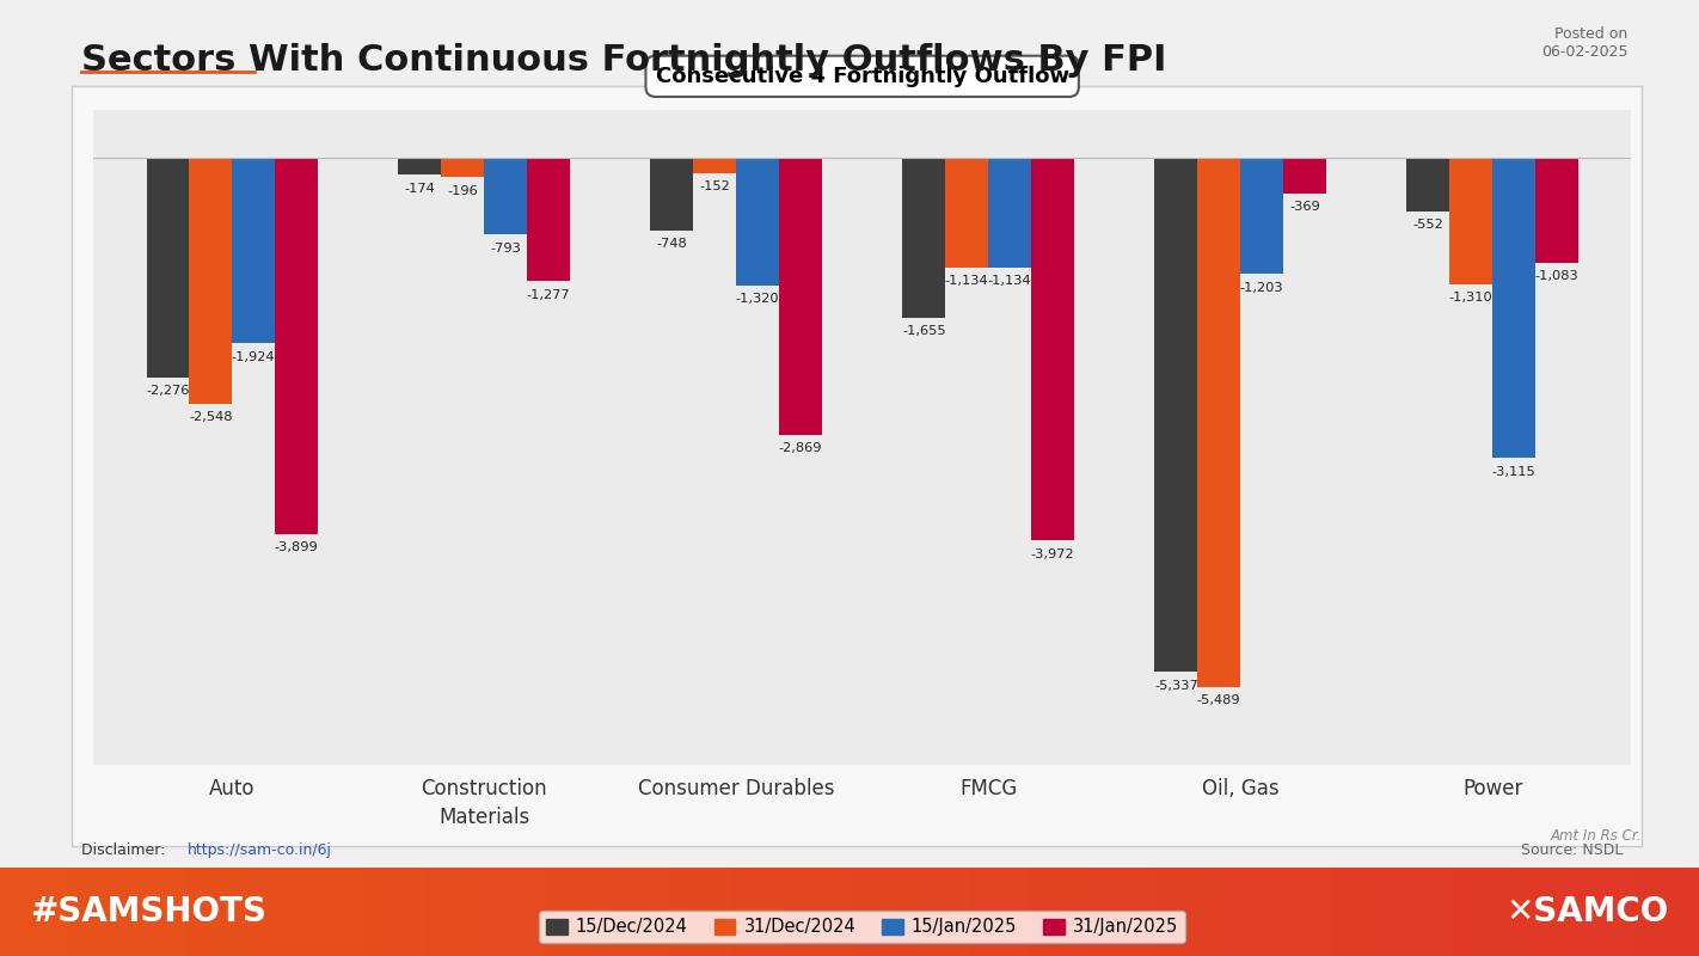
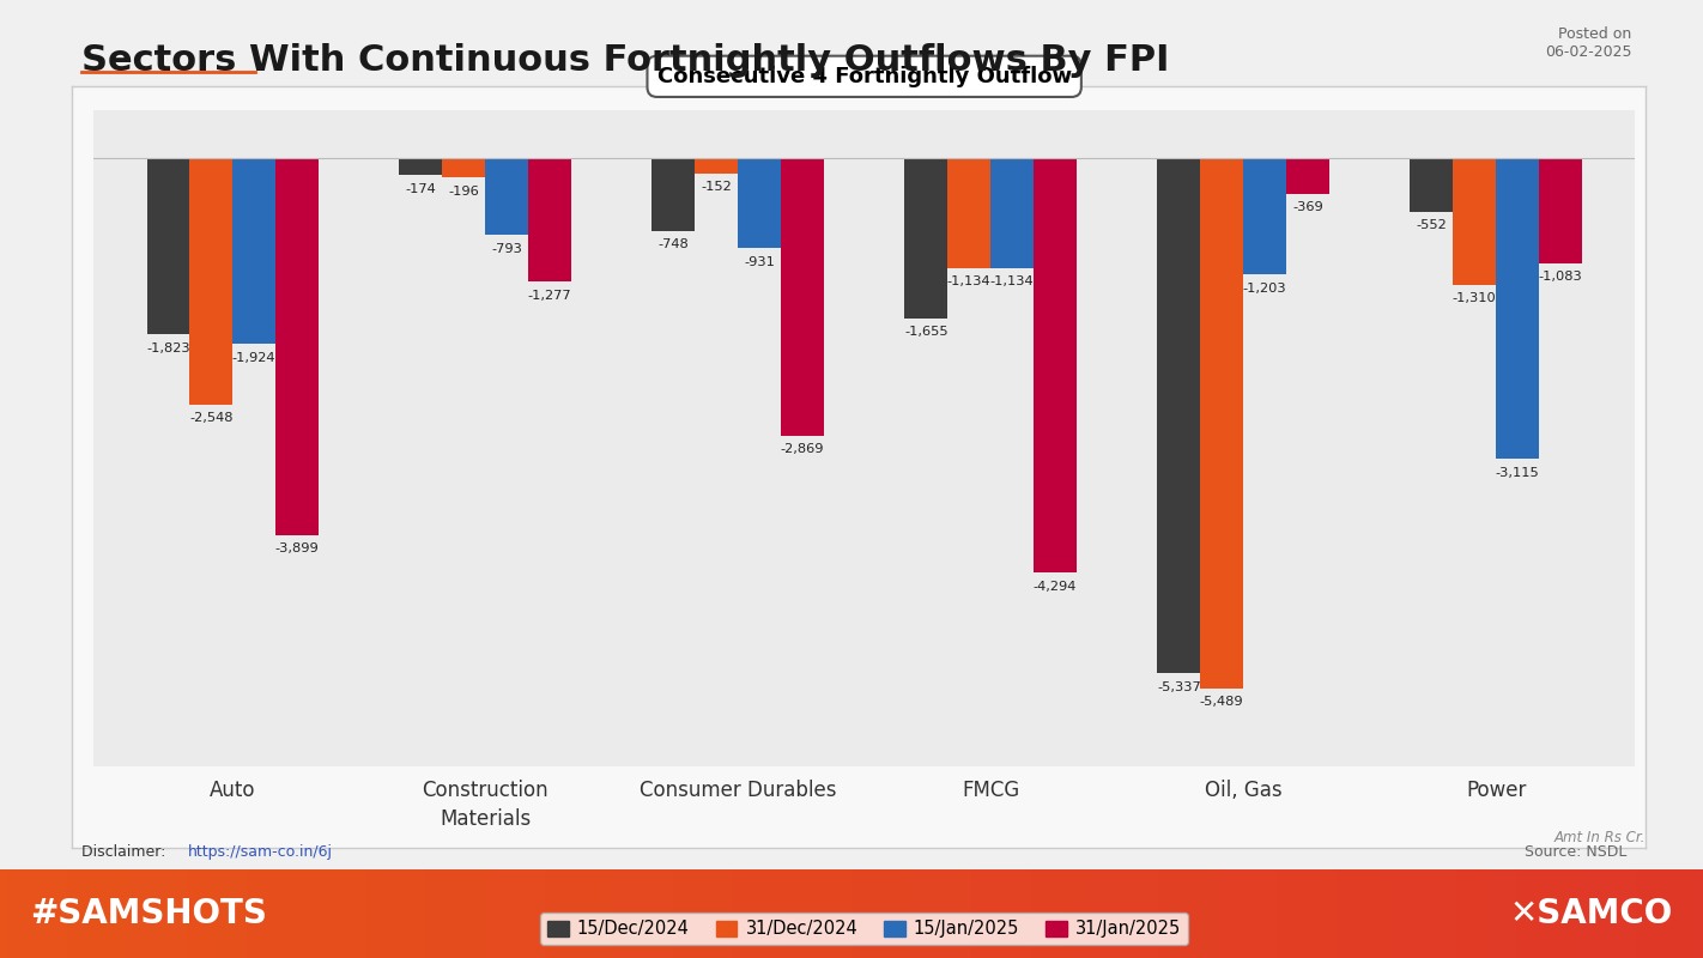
15/Dec/2024/Auto: -2,276 -> -1,823
15/Jan/2025/Consumer Durables: -1,320 -> -931
31/Jan/2025/FMCG: -3,972 -> -4,294
